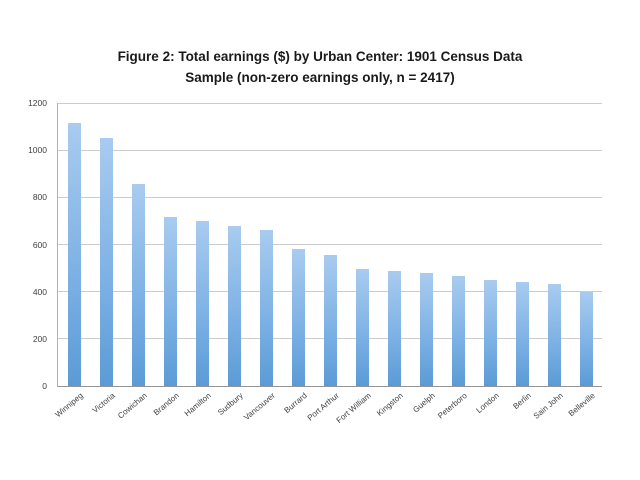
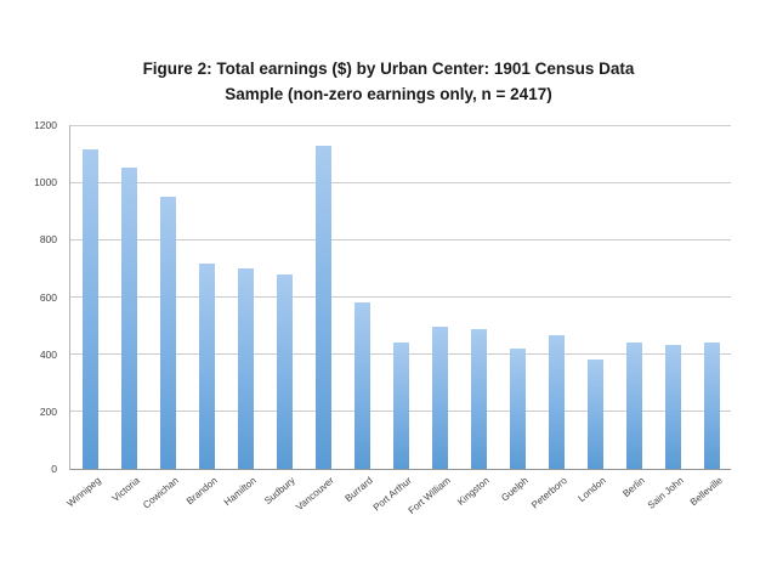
Cowichan: 860 -> 950
Vancouver: 660 -> 1130
Port Arthur: 560 -> 440
Guelph: 480 -> 420
London: 450 -> 380
Belleville: 400 -> 440
